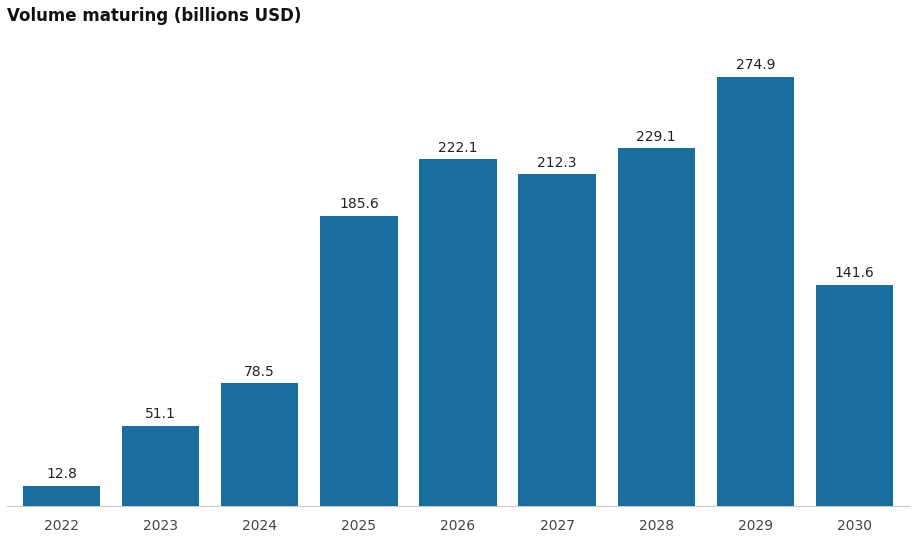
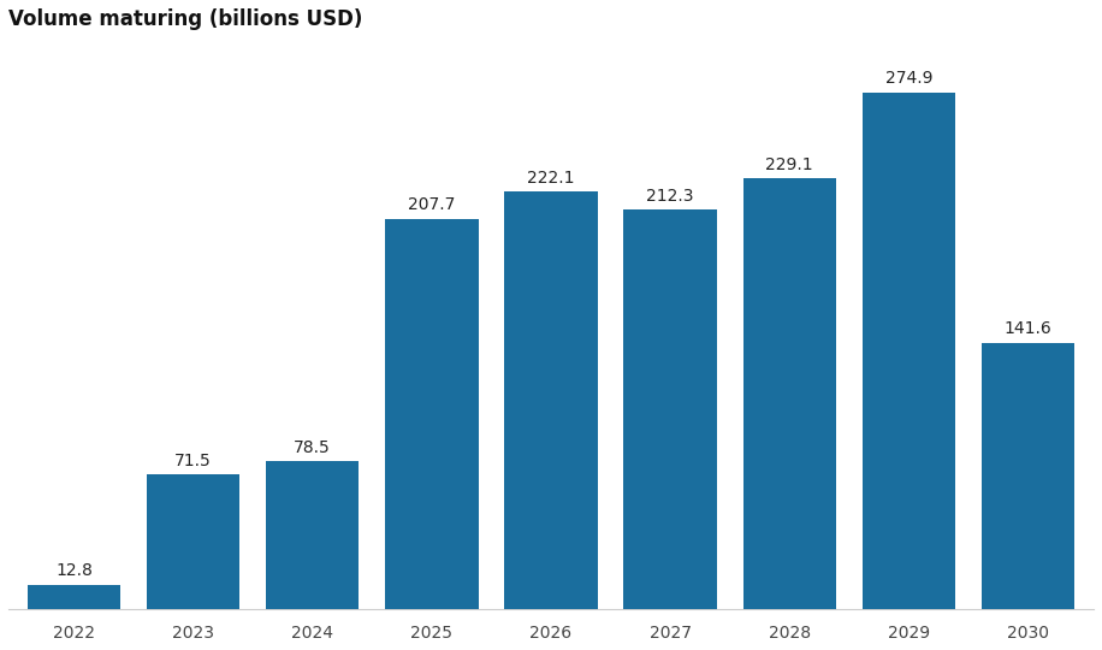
2023: 51.1 -> 71.5
2025: 185.6 -> 207.7
